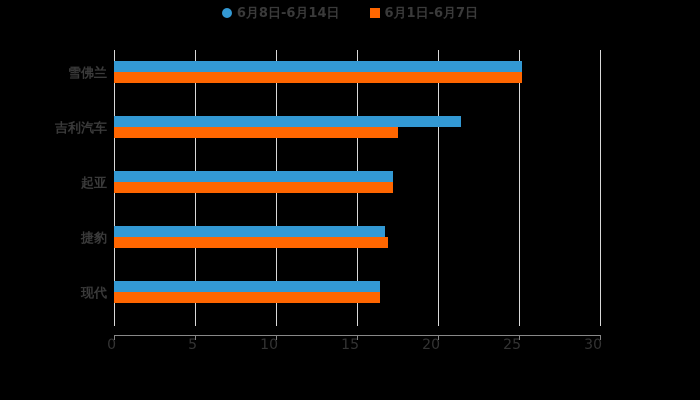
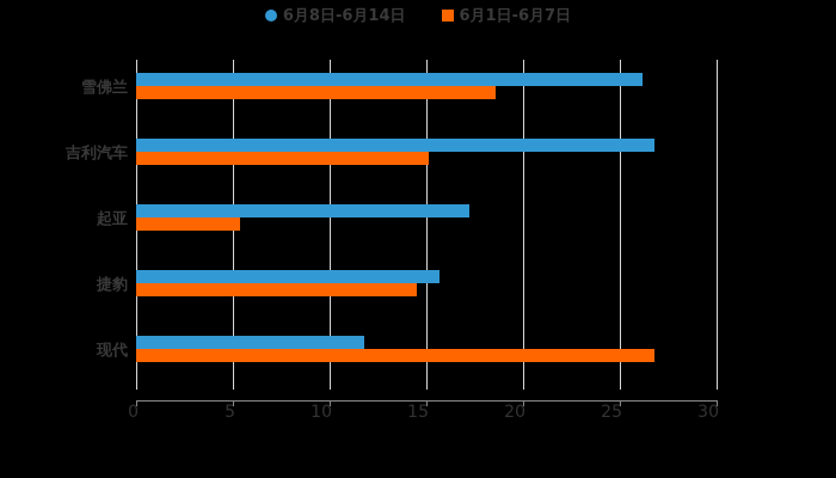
6月8日-6月14日/雪佛兰: 25.2 -> 26.2
6月1日-6月7日/雪佛兰: 25.2 -> 18.6
6月8日-6月14日/吉利汽车: 21.4 -> 26.8
6月1日-6月7日/吉利汽车: 17.5 -> 15.1
6月1日-6月7日/起亚: 17.2 -> 5.4
6月8日-6月14日/捷豹: 16.7 -> 15.7
6月1日-6月7日/捷豹: 16.9 -> 14.5
6月8日-6月14日/现代: 16.4 -> 11.8
6月1日-6月7日/现代: 16.4 -> 26.8
